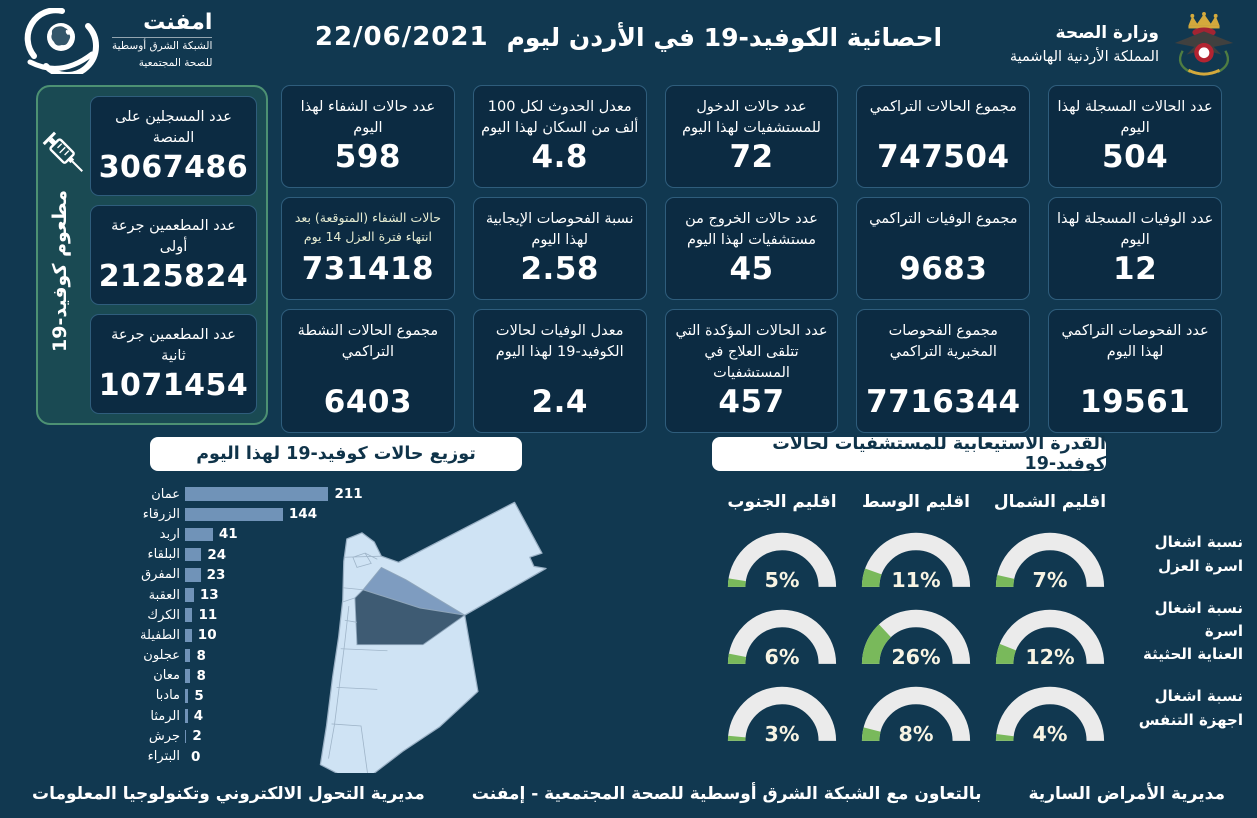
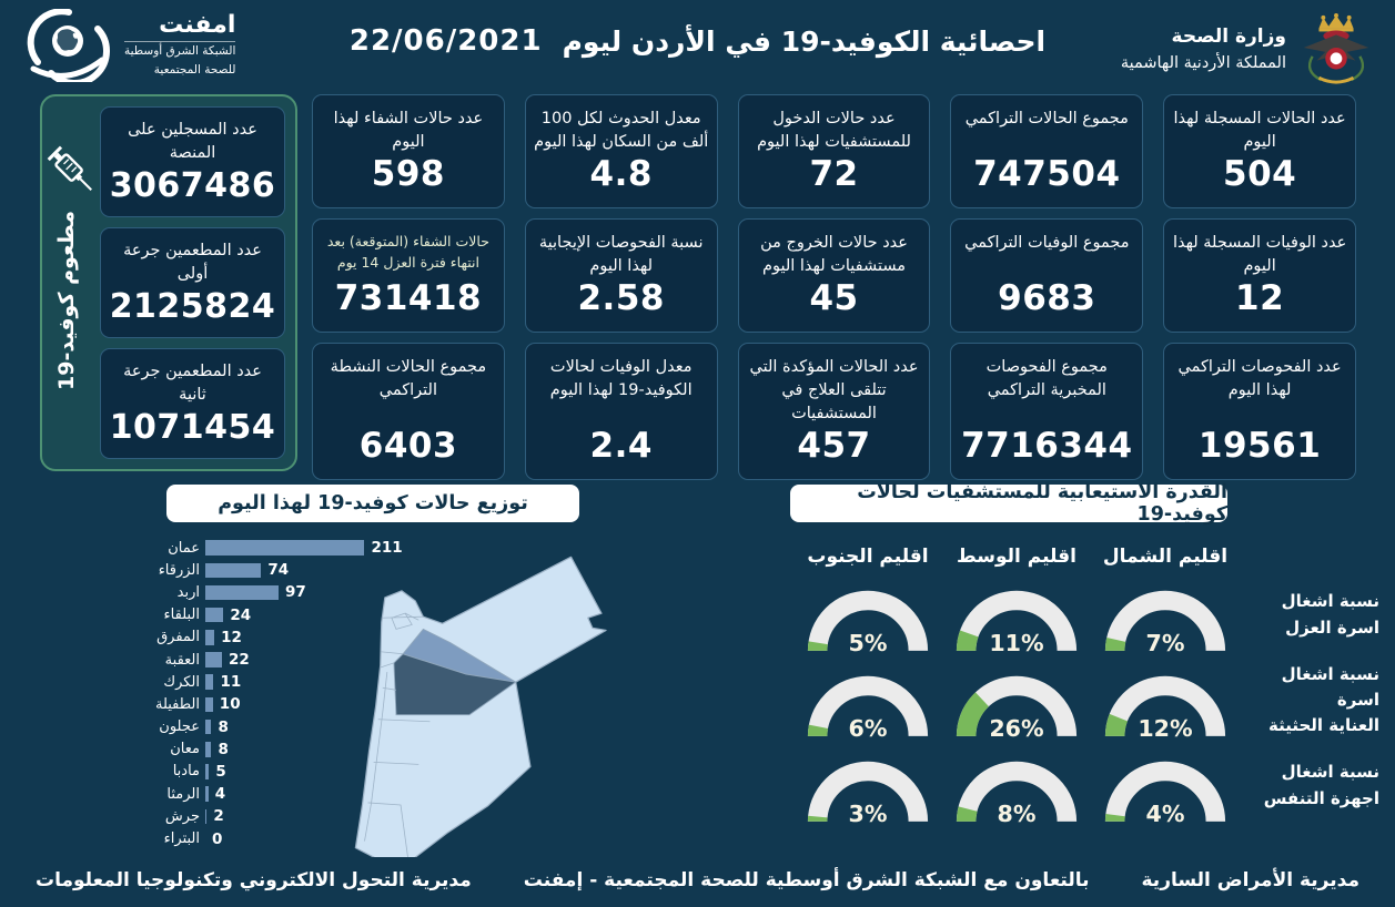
توزيع حالات كوفيد-19 لهذا اليوم/الزرقاء: 144 -> 74
توزيع حالات كوفيد-19 لهذا اليوم/اربد: 41 -> 97
توزيع حالات كوفيد-19 لهذا اليوم/المفرق: 23 -> 12
توزيع حالات كوفيد-19 لهذا اليوم/العقبة: 13 -> 22
